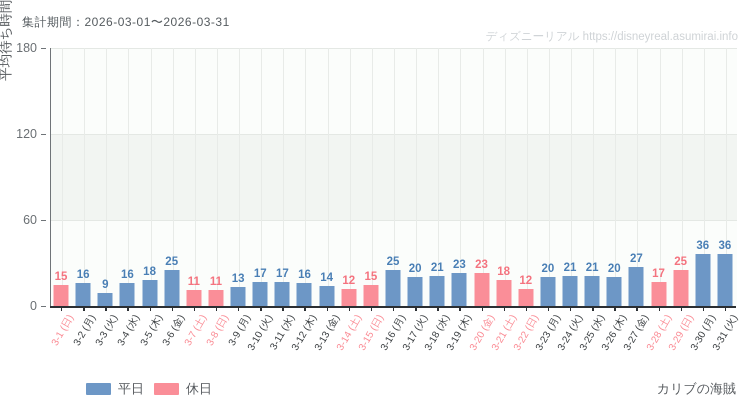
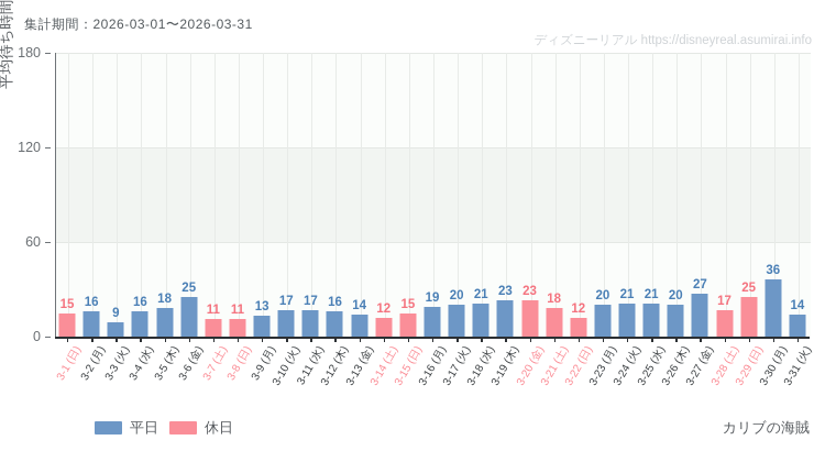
3-16 (月): 25 -> 19
3-31 (火): 36 -> 14
